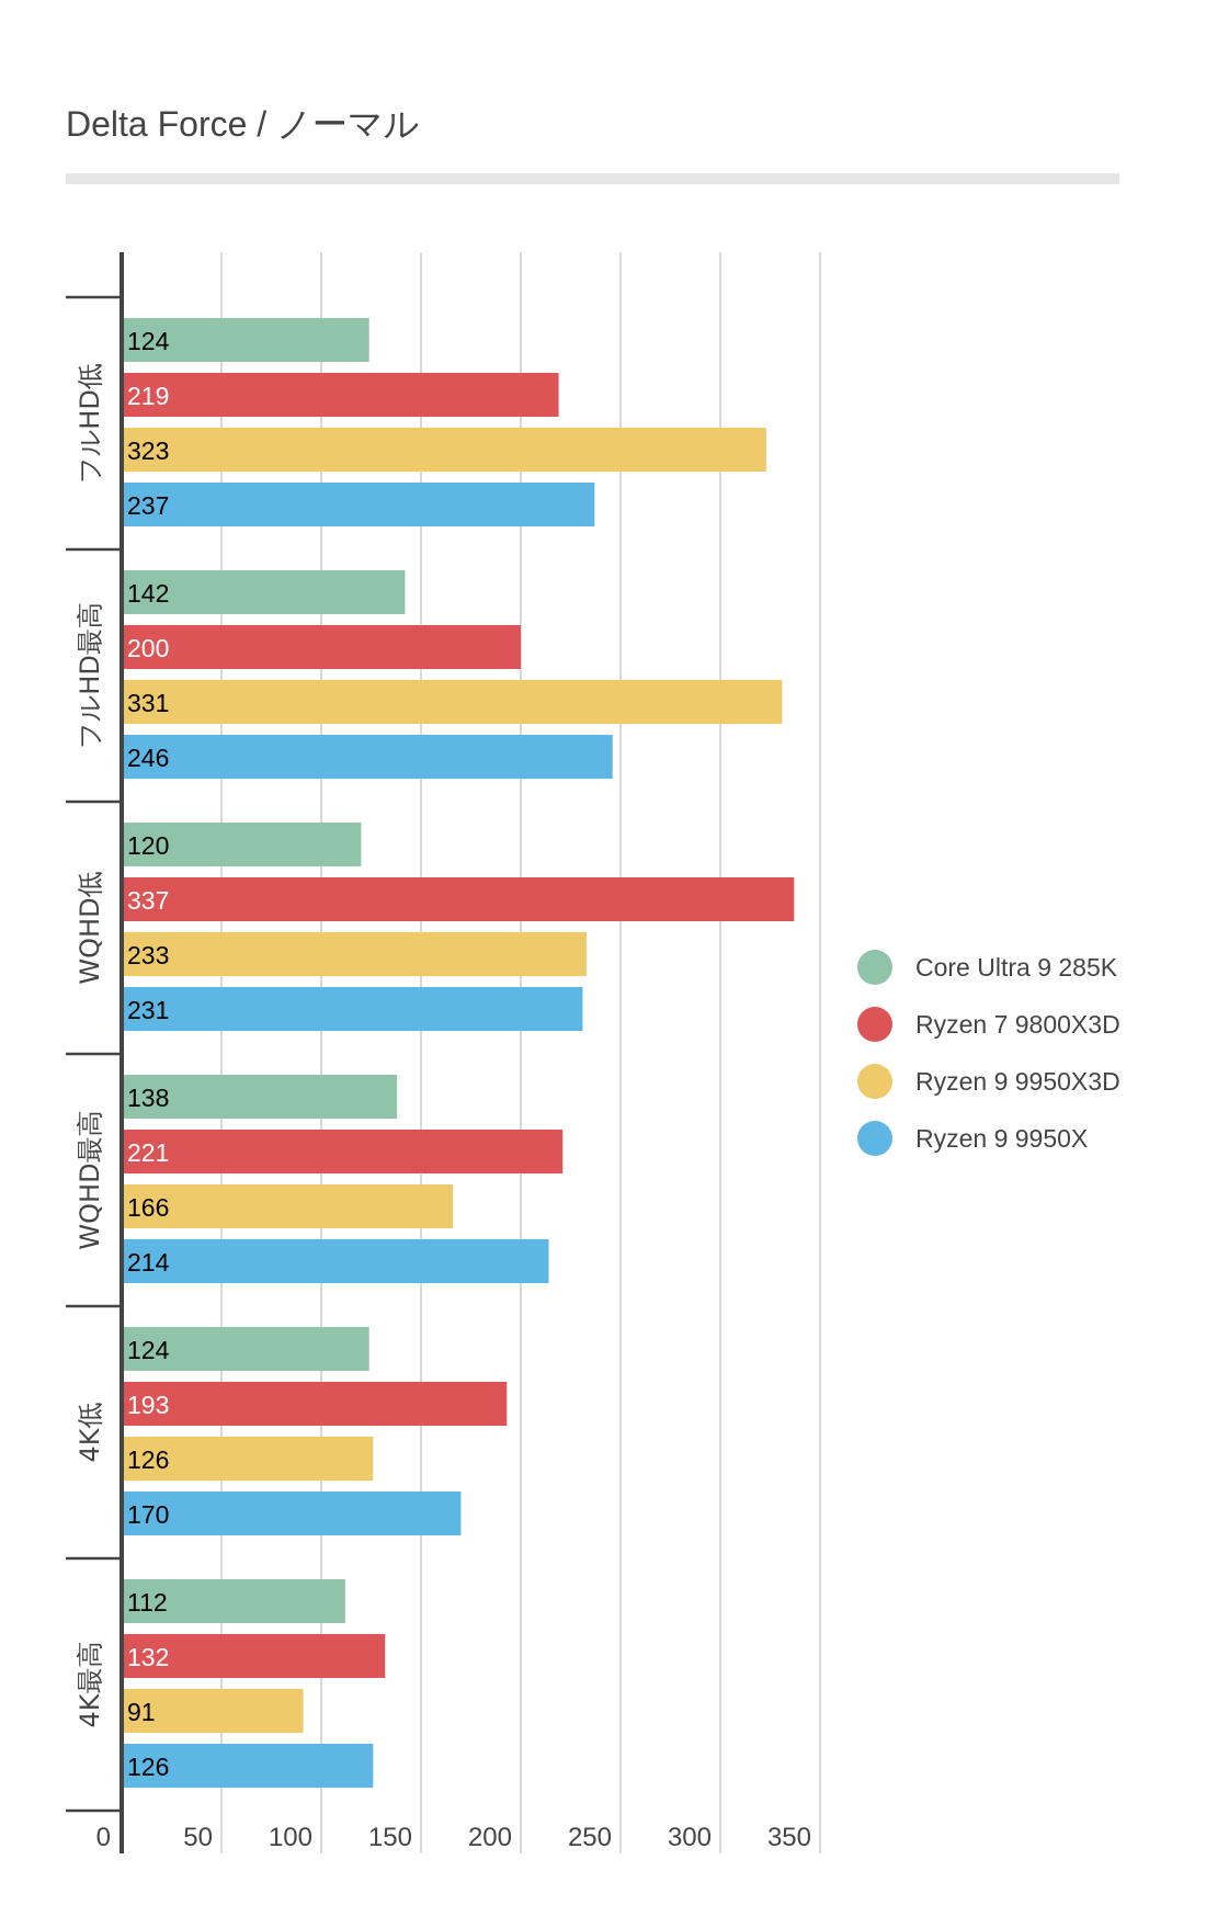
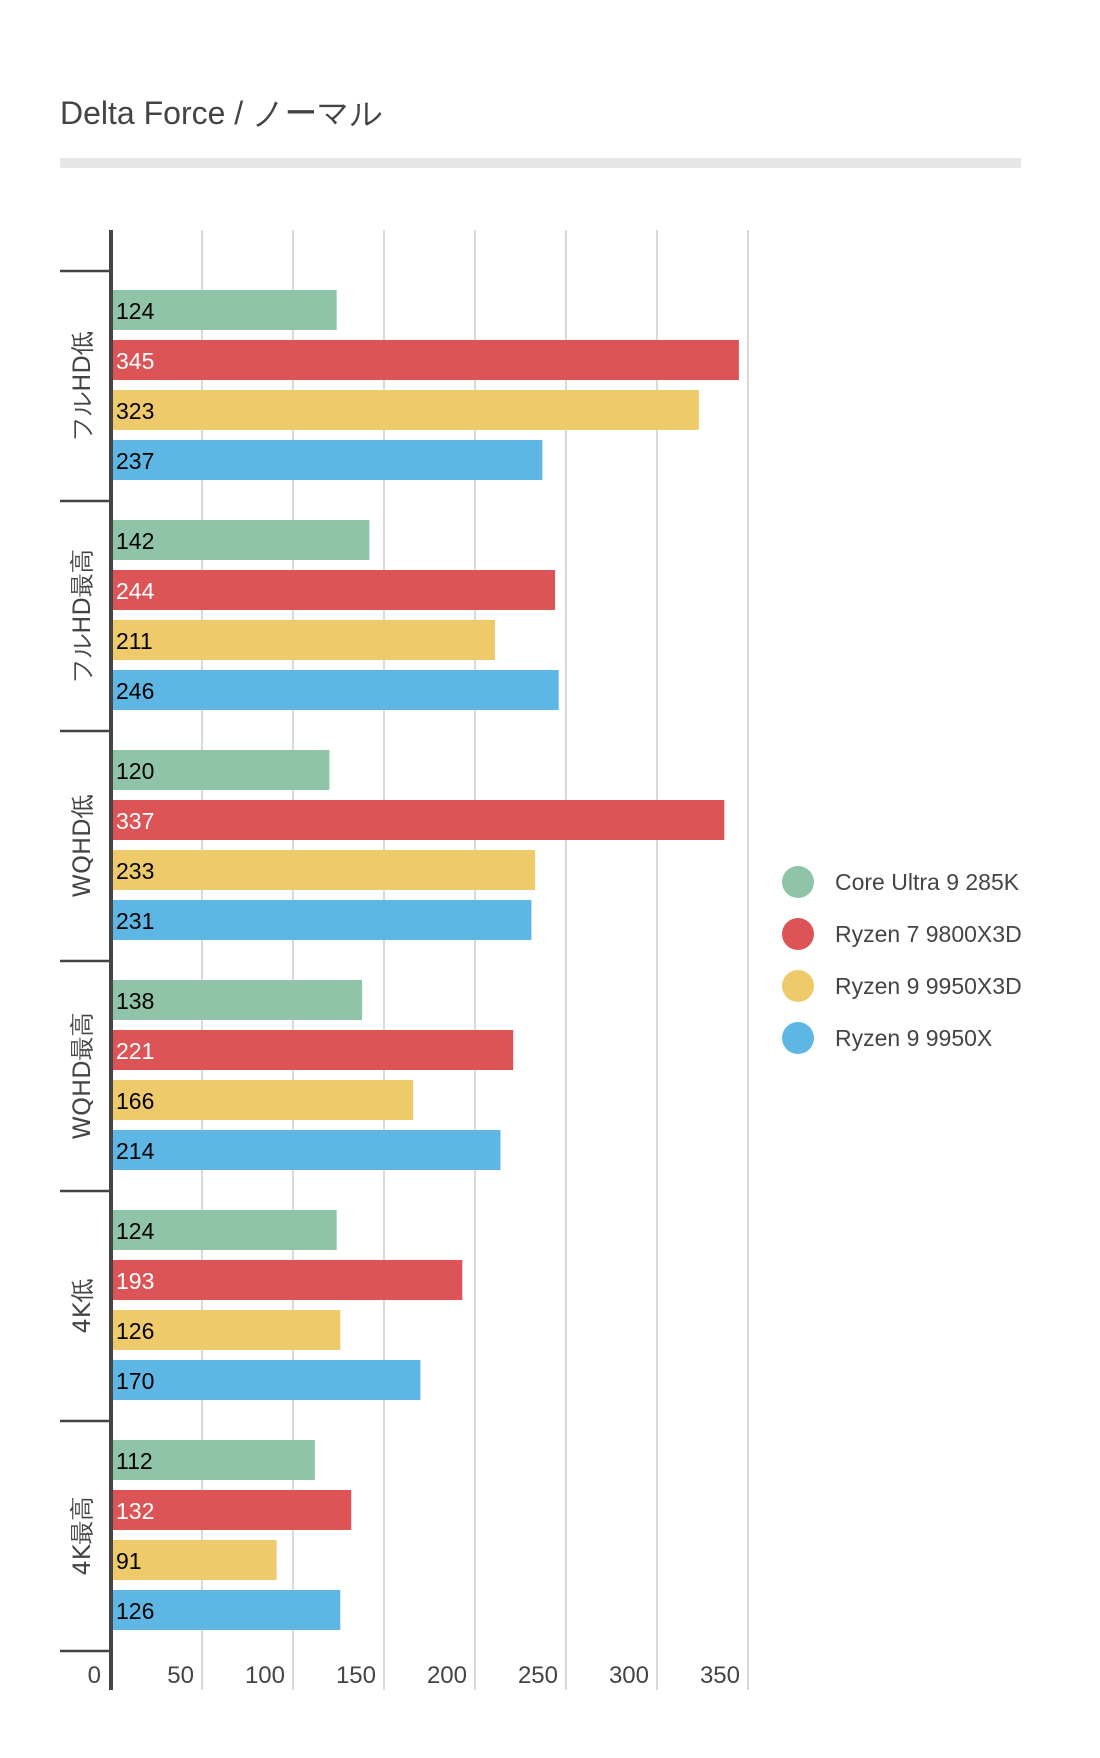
Ryzen 7 9800X3D/フルHD低: 219 -> 345
Ryzen 7 9800X3D/フルHD最高: 200 -> 244
Ryzen 9 9950X3D/フルHD最高: 331 -> 211
